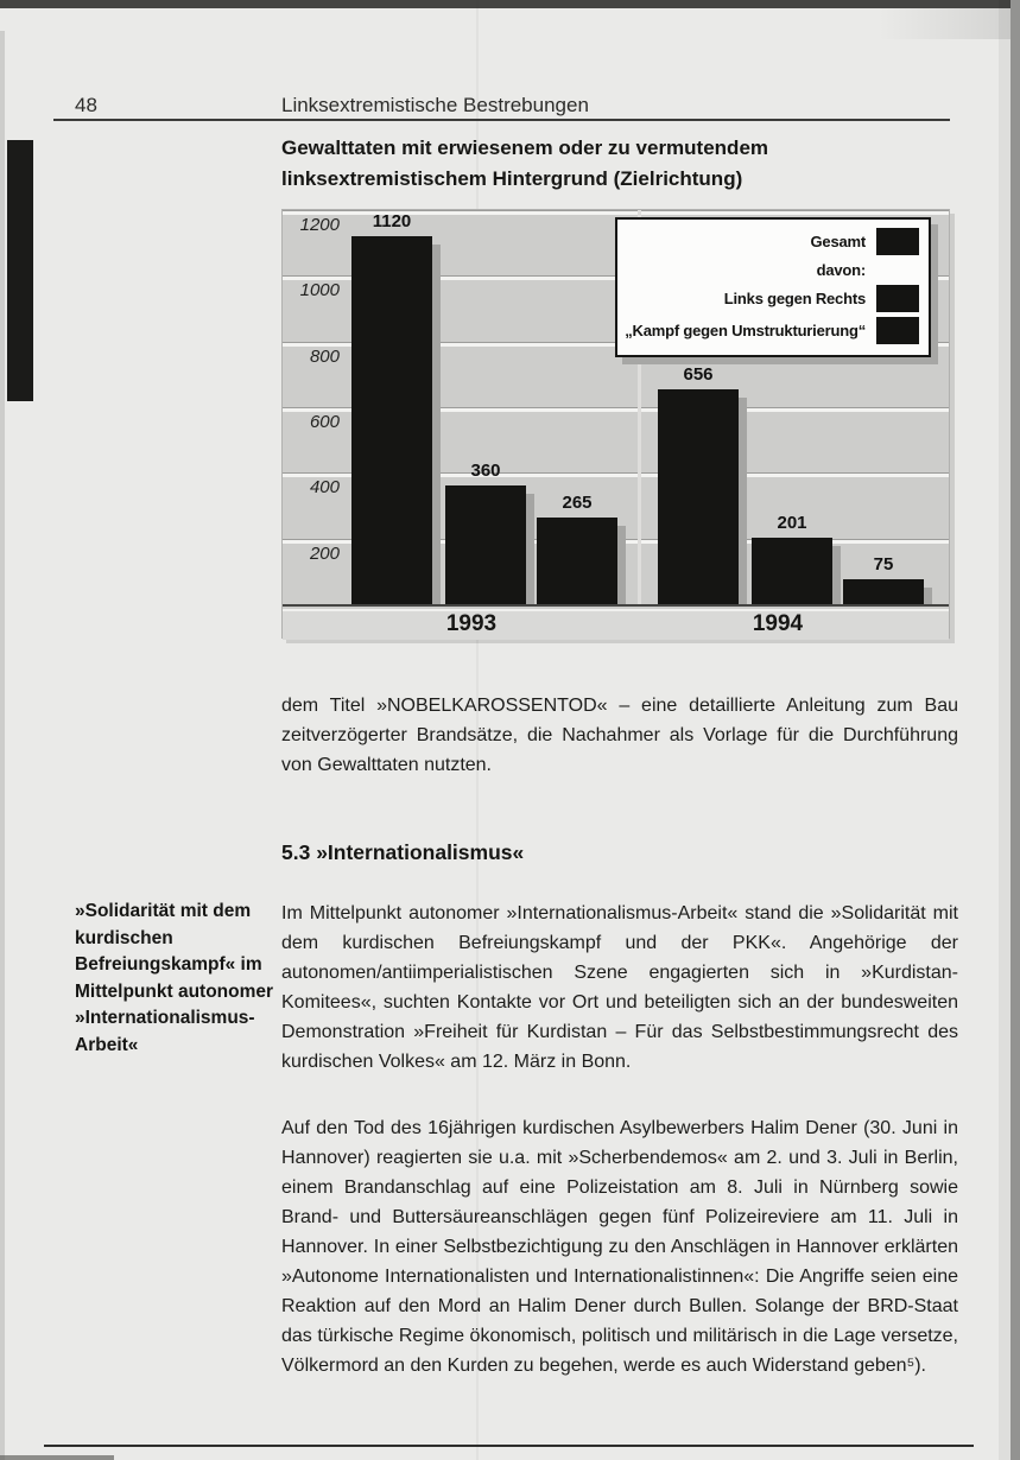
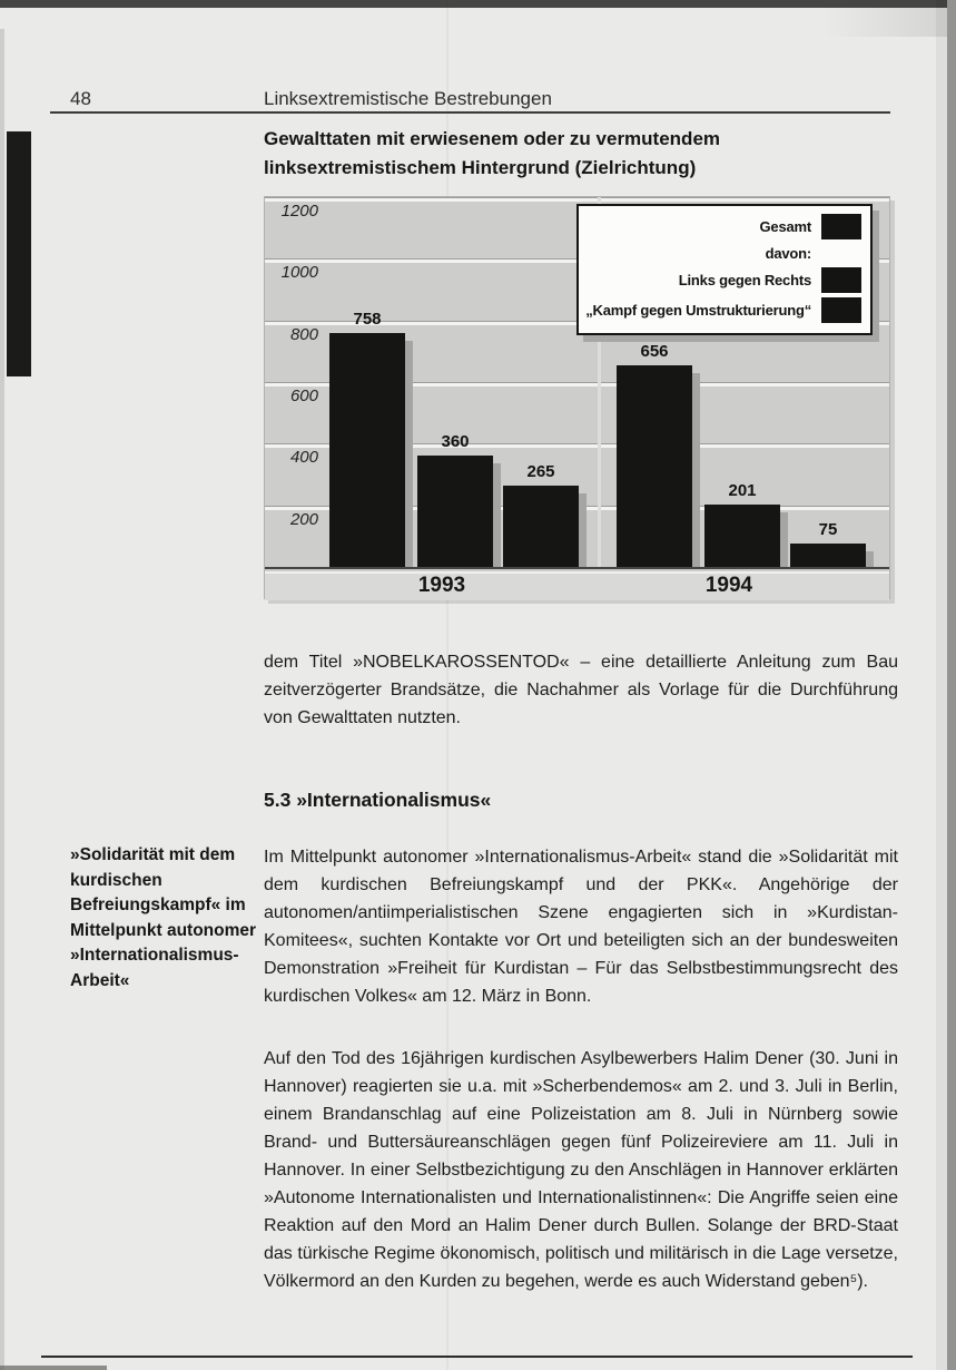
Gesamt/1993: 1120 -> 758
